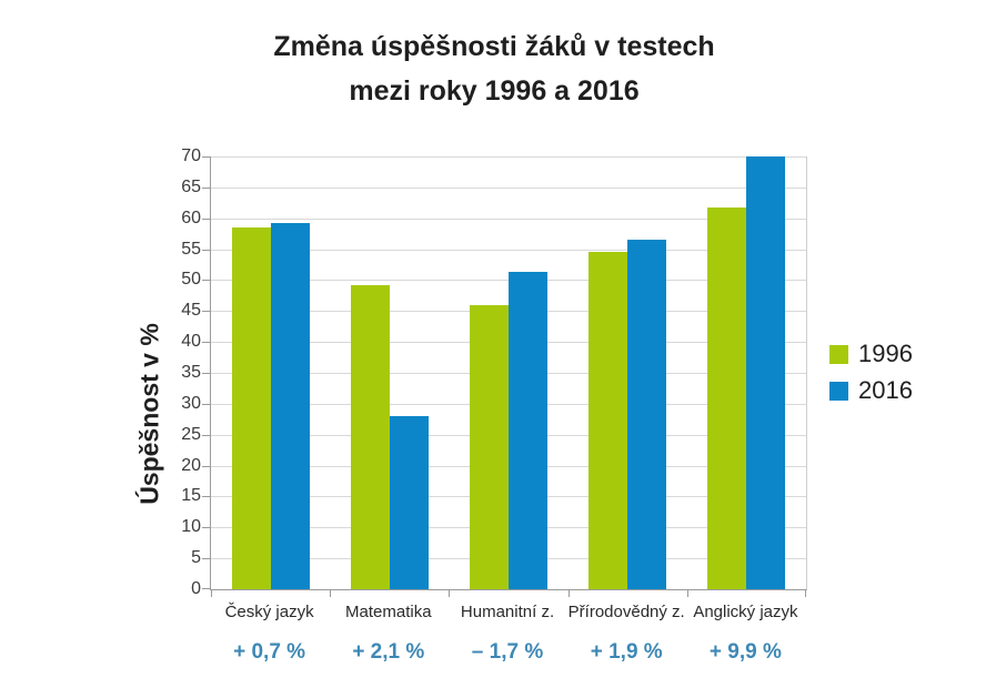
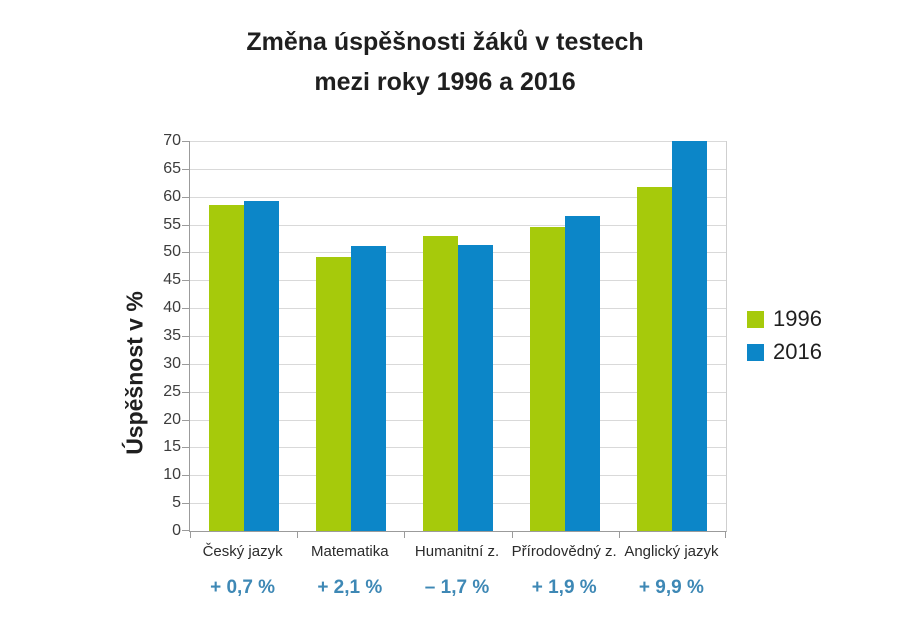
2016/Matematika: 28 -> 51
1996/Humanitní z.: 46 -> 53
